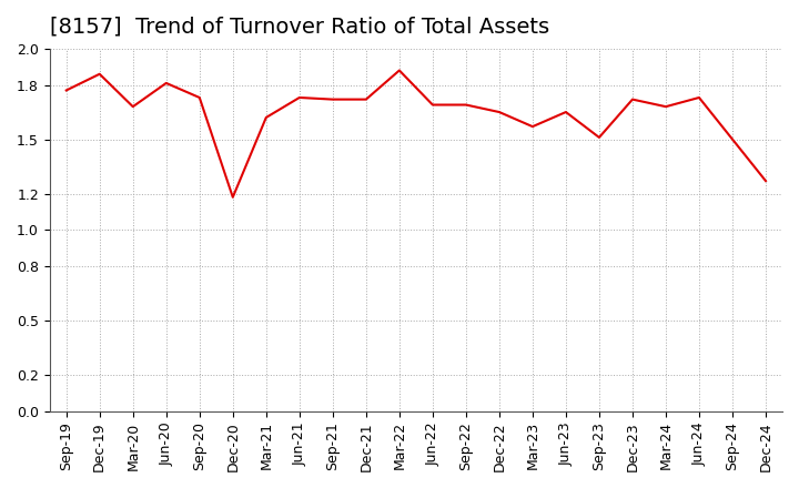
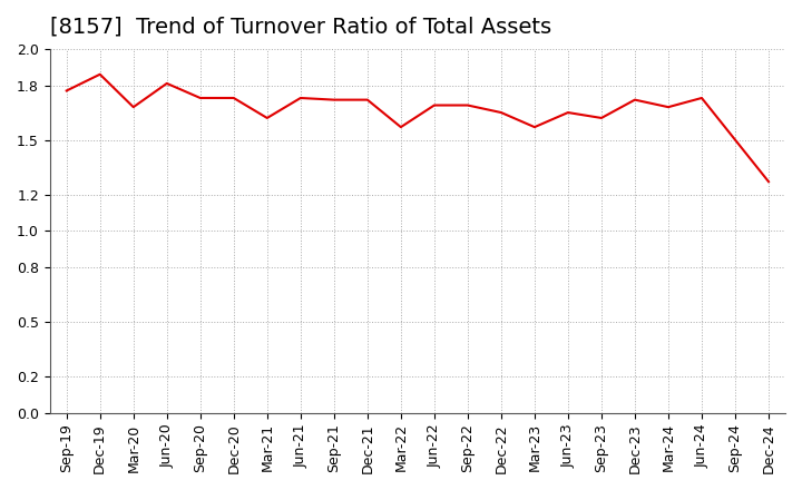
Dec-20: 1.18 -> 1.73
Mar-22: 1.88 -> 1.57
Sep-23: 1.51 -> 1.62
